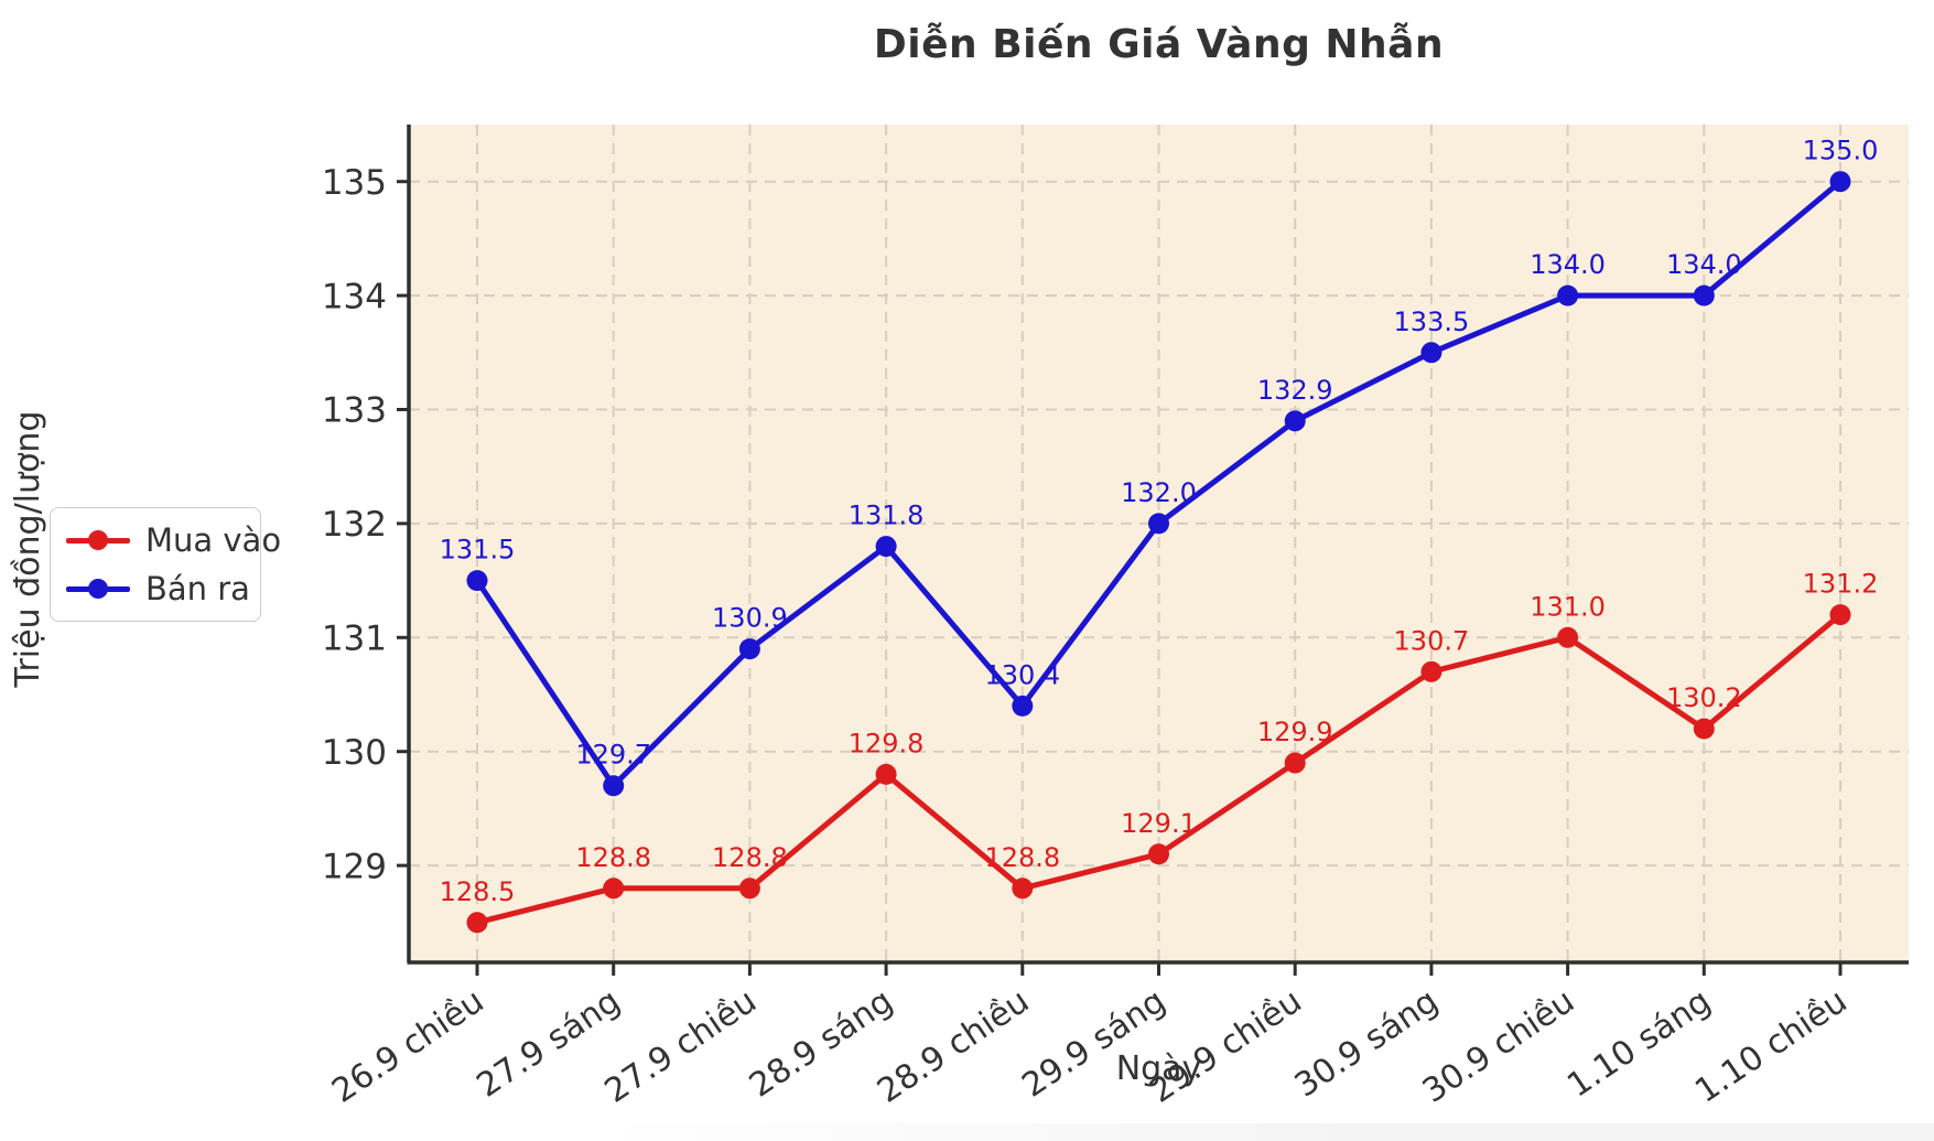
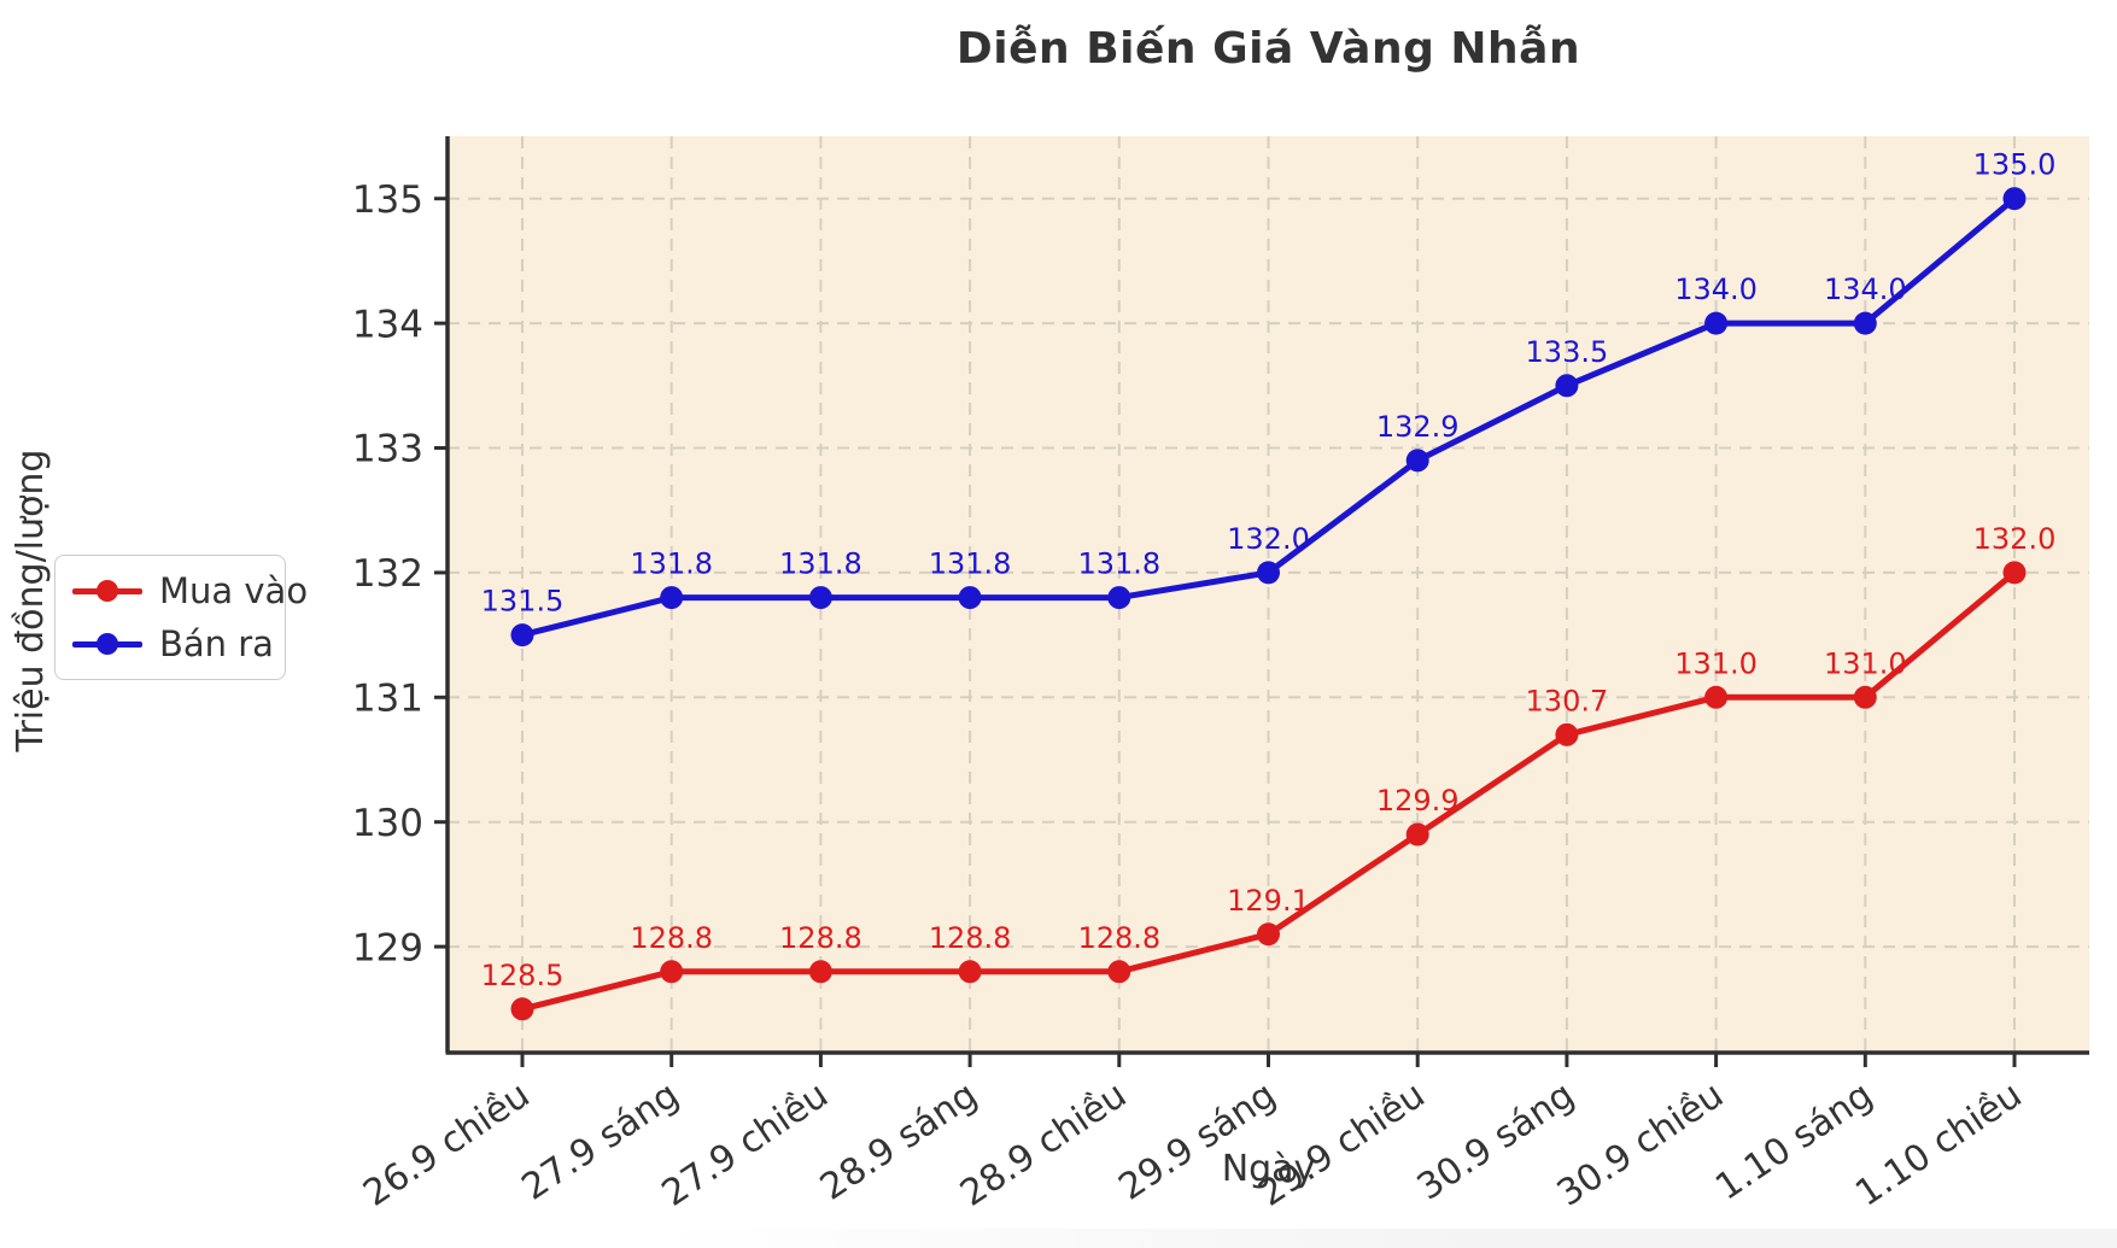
Bán ra/27.9 sáng: 129.7 -> 131.8
Bán ra/27.9 chiều: 130.9 -> 131.8
Mua vào/28.9 sáng: 129.8 -> 128.8
Bán ra/28.9 chiều: 130.4 -> 131.8
Mua vào/1.10 sáng: 130.2 -> 131.0
Mua vào/1.10 chiều: 131.2 -> 132.0
